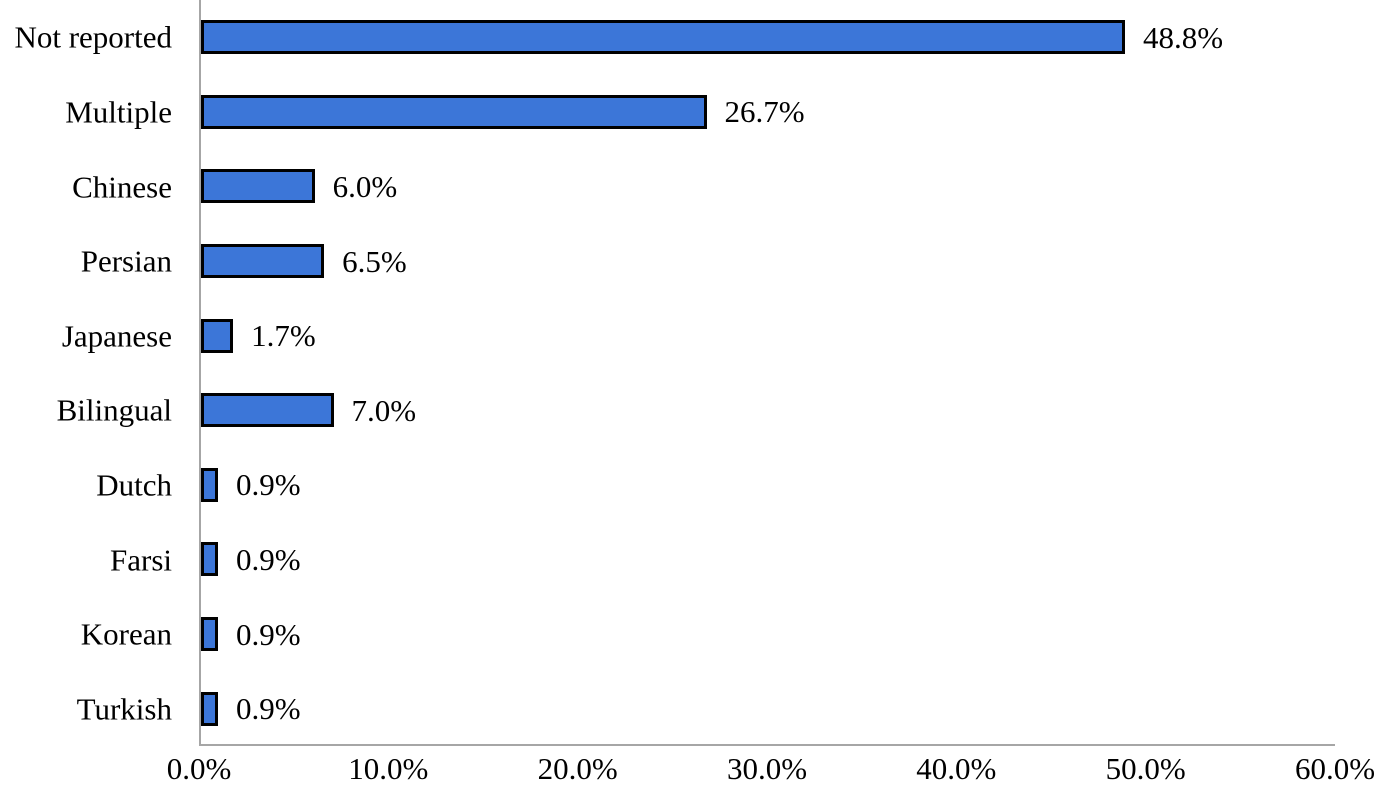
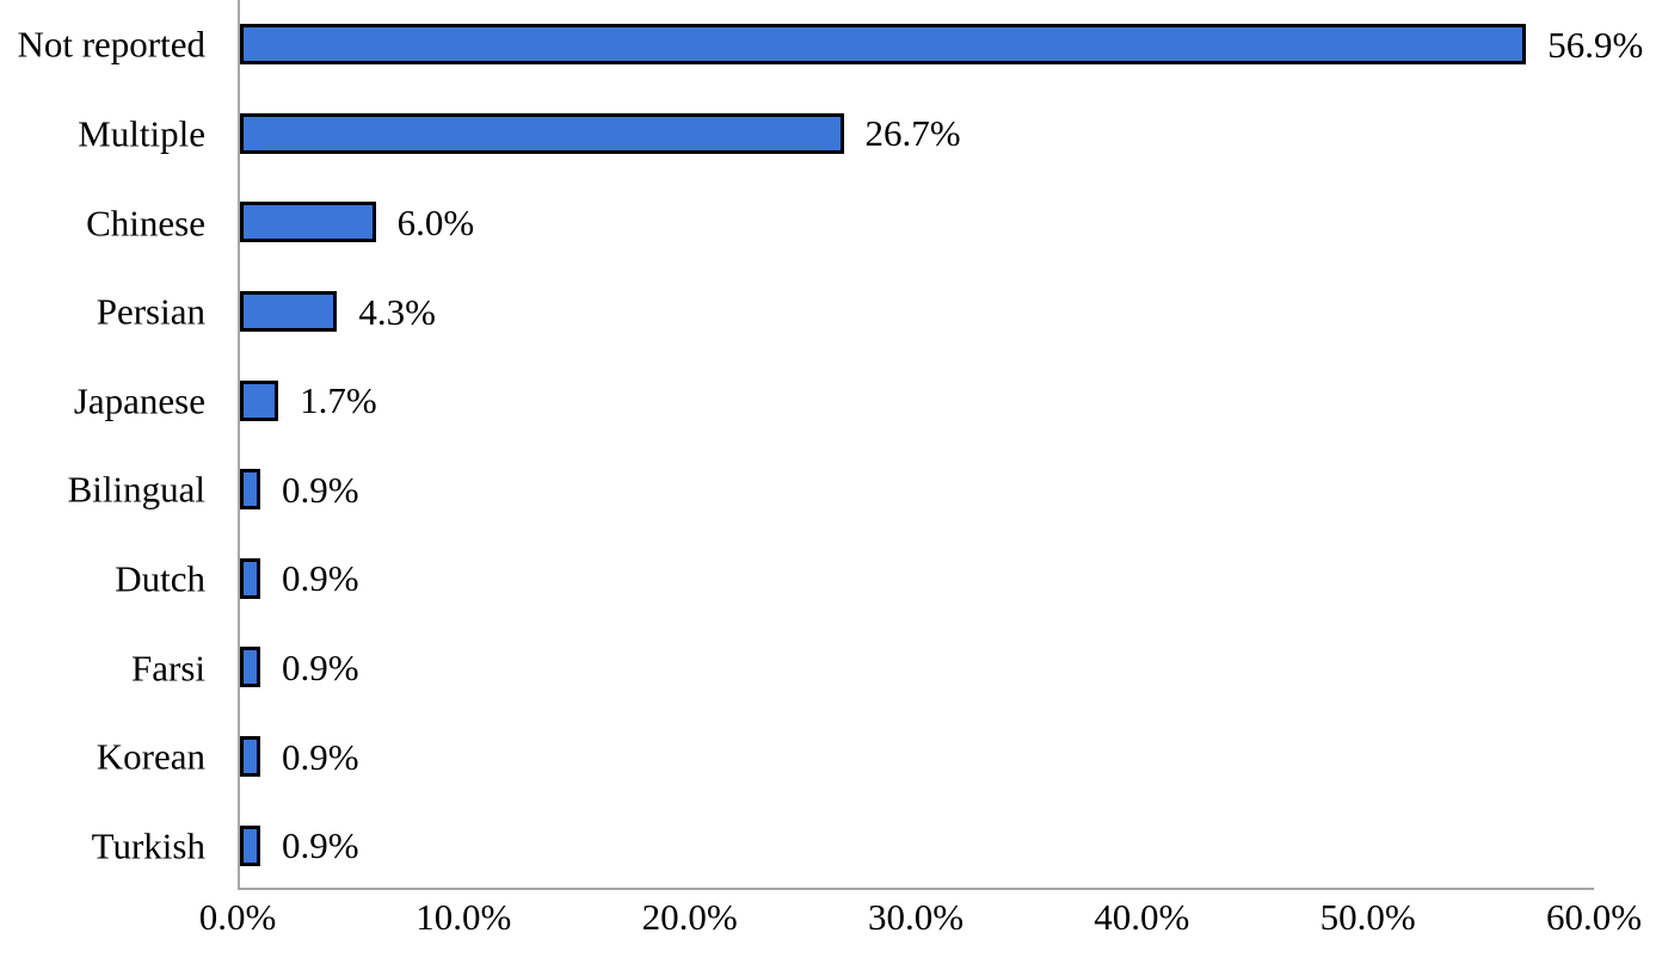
Not reported: 48.8% -> 56.9%
Persian: 6.5% -> 4.3%
Bilingual: 7.0% -> 0.9%
